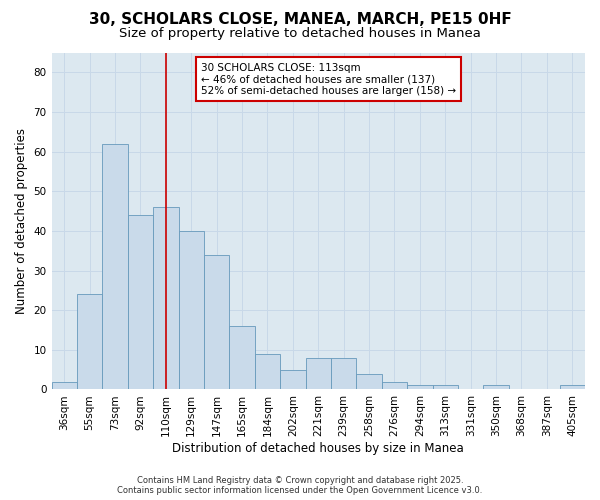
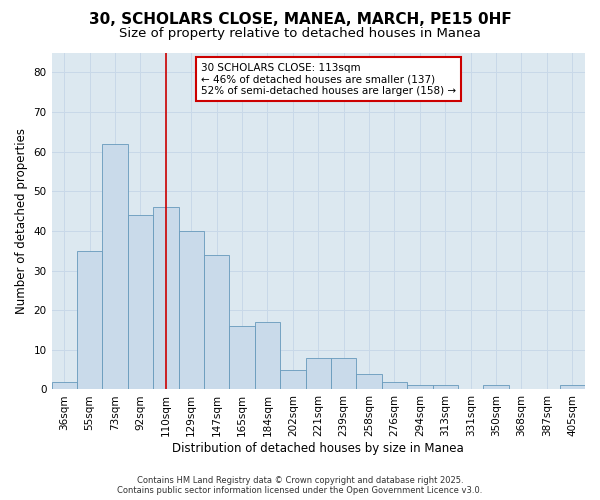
55sqm: 24 -> 35
184sqm: 9 -> 17
